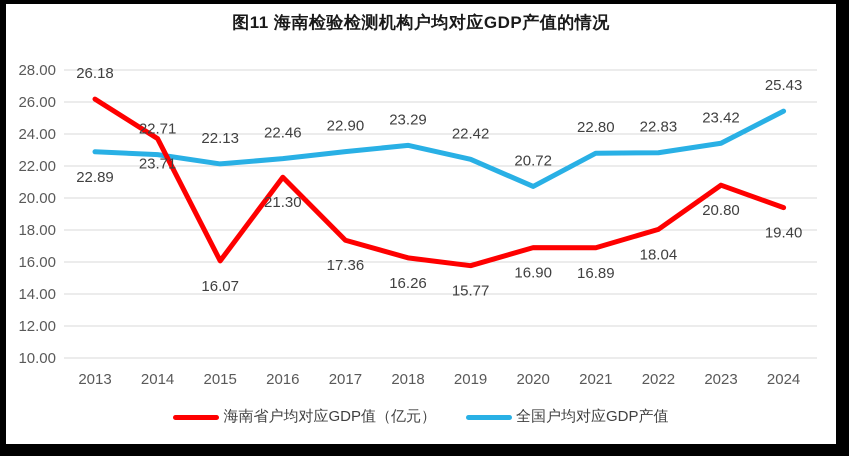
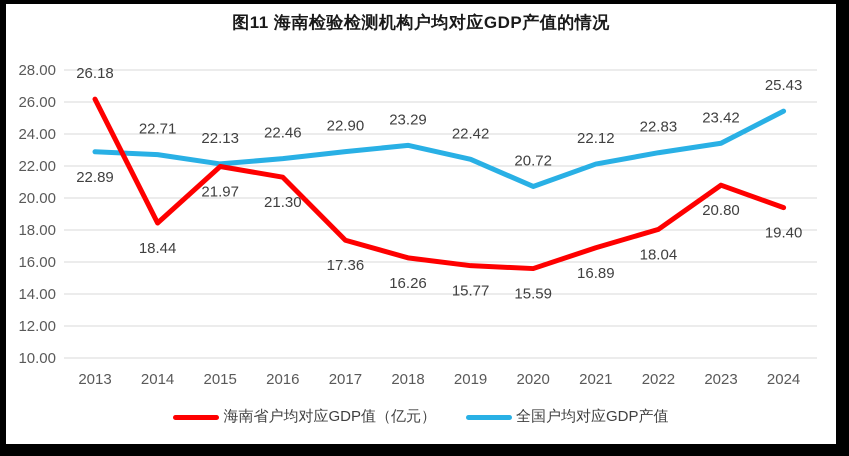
海南省户均对应GDP值（亿元）/2014: 23.71 -> 18.44
海南省户均对应GDP值（亿元）/2015: 16.07 -> 21.97
海南省户均对应GDP值（亿元）/2020: 16.90 -> 15.59
全国户均对应GDP产值/2021: 22.80 -> 22.12
